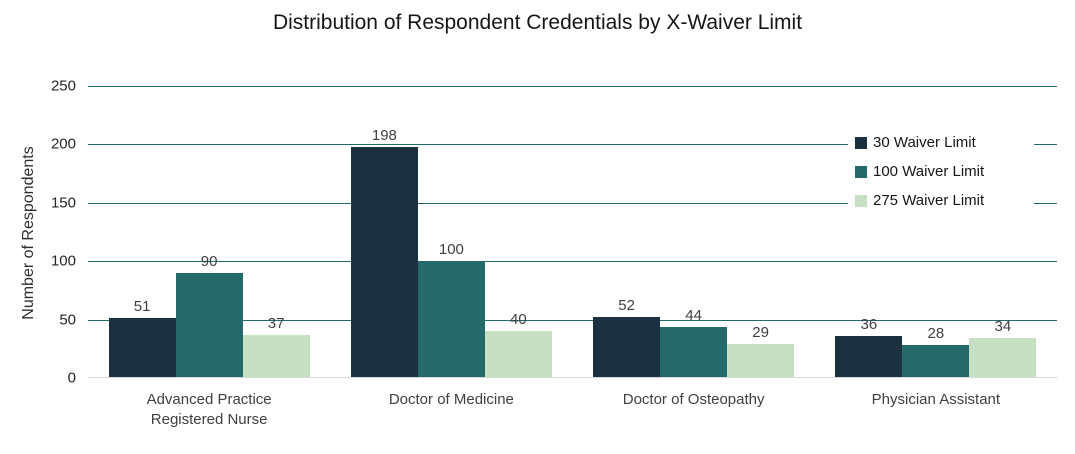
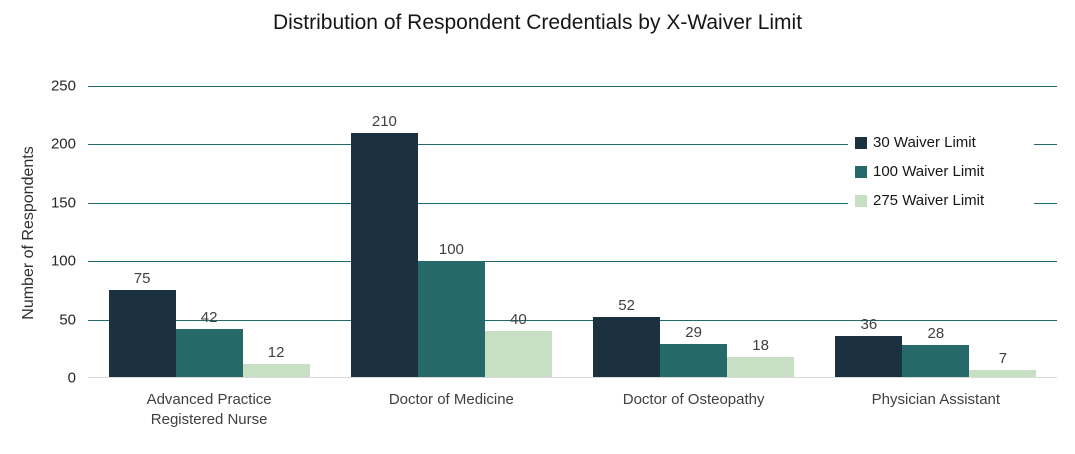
30 Waiver Limit/Advanced Practice Registered Nurse: 51 -> 75
100 Waiver Limit/Advanced Practice Registered Nurse: 90 -> 42
275 Waiver Limit/Advanced Practice Registered Nurse: 37 -> 12
30 Waiver Limit/Doctor of Medicine: 198 -> 210
100 Waiver Limit/Doctor of Osteopathy: 44 -> 29
275 Waiver Limit/Doctor of Osteopathy: 29 -> 18
275 Waiver Limit/Physician Assistant: 34 -> 7
